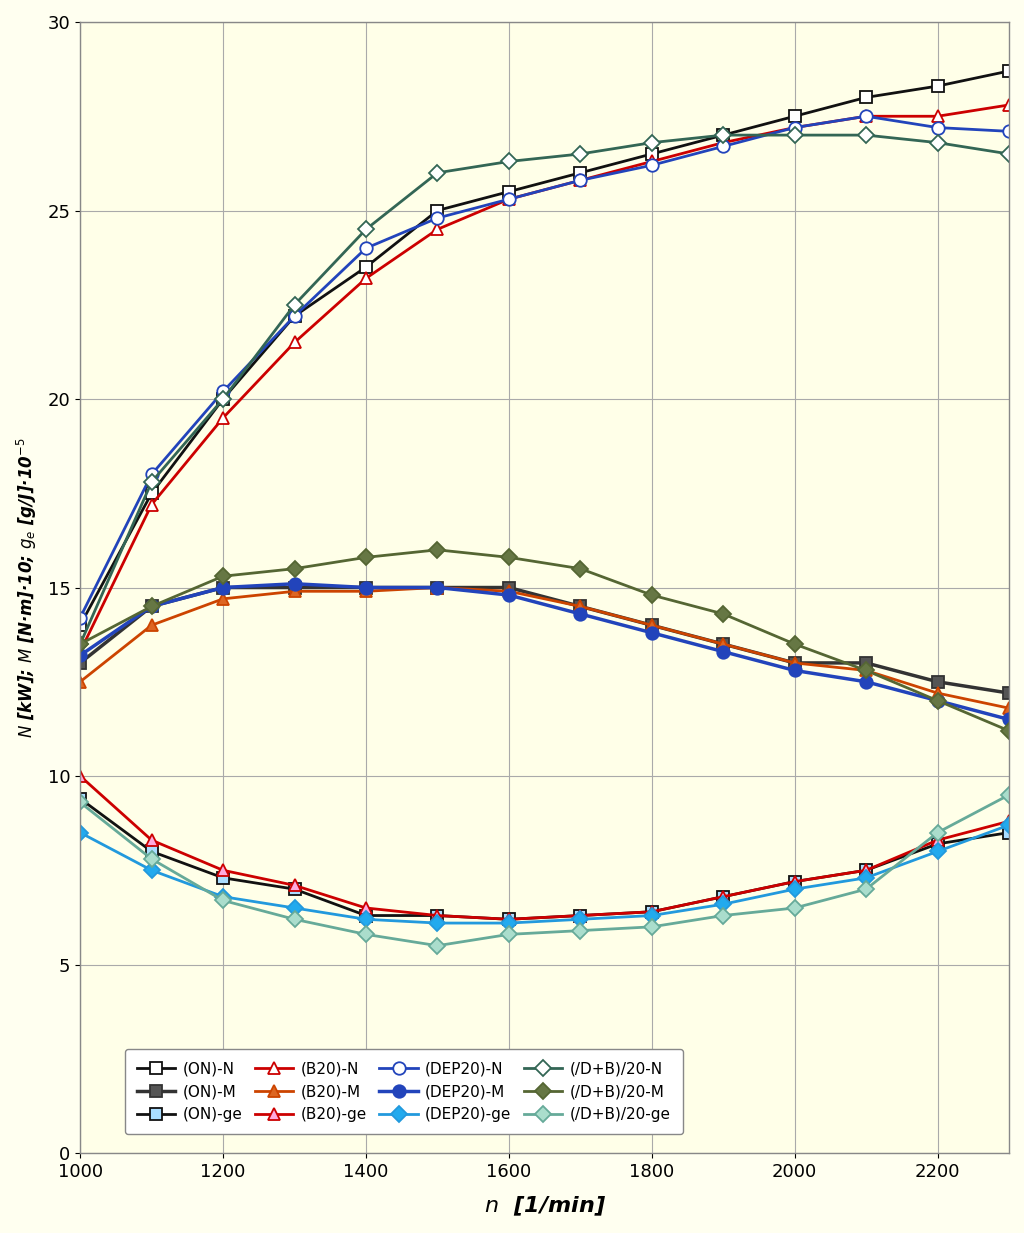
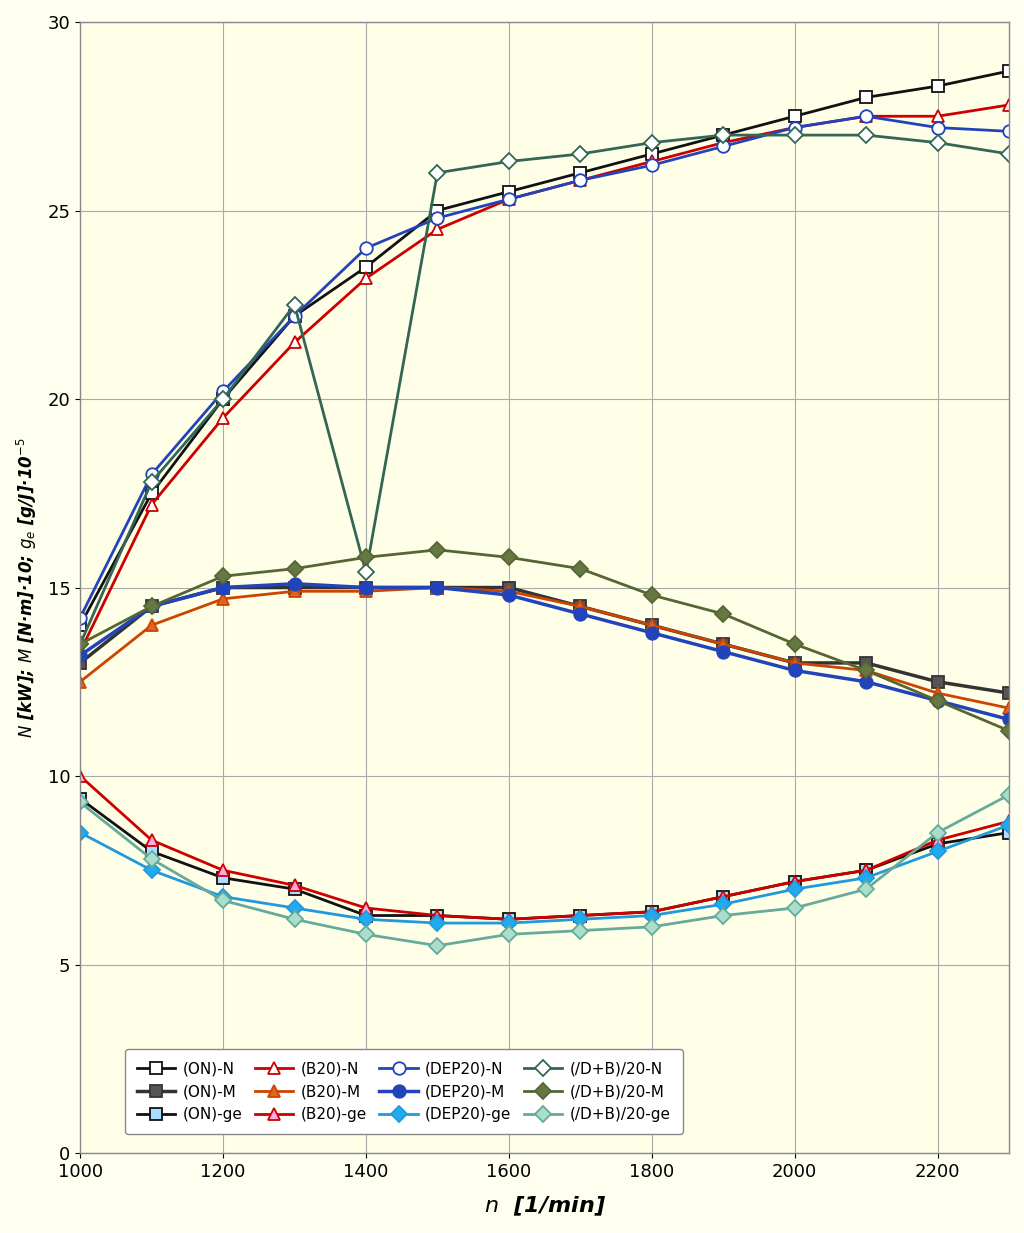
(/D+B)/20-N/1400: 24.5 -> 15.4
